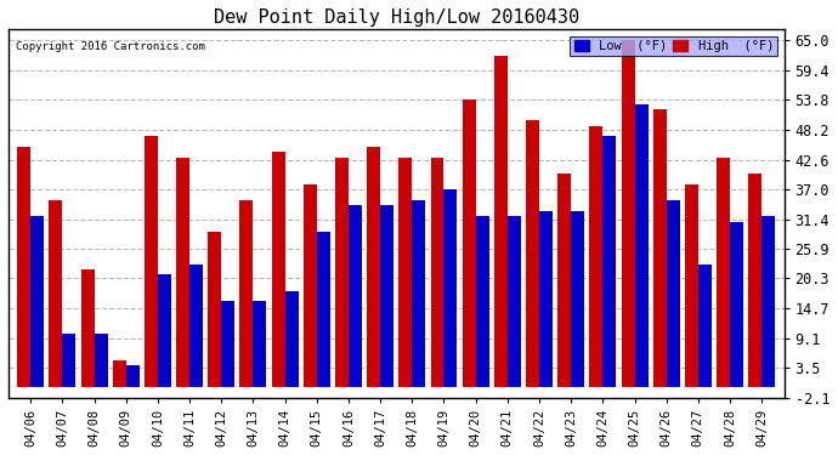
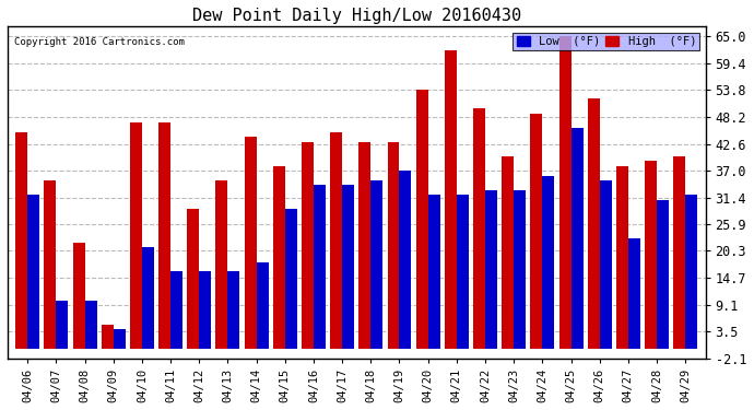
High (°F)/04/11: 43 -> 47
Low (°F)/04/11: 23 -> 16
Low (°F)/04/24: 47 -> 36
Low (°F)/04/25: 53 -> 46
High (°F)/04/28: 43 -> 39
